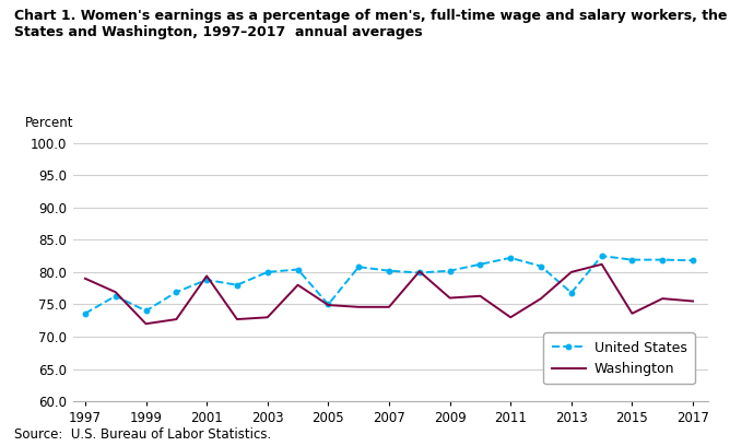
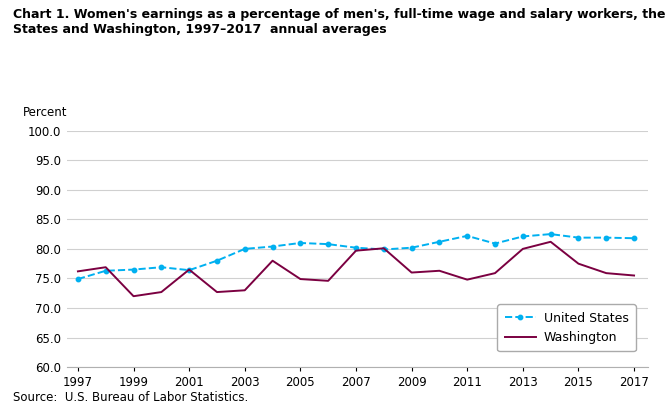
United States/1997: 73.6 -> 74.9
Washington/1997: 79.0 -> 76.2
United States/1999: 74.0 -> 76.5
United States/2001: 78.8 -> 76.4
Washington/2001: 79.4 -> 76.5
United States/2005: 75.0 -> 81.0
Washington/2007: 74.6 -> 79.7
Washington/2011: 73.0 -> 74.8
United States/2013: 76.8 -> 82.1
Washington/2015: 73.6 -> 77.5
